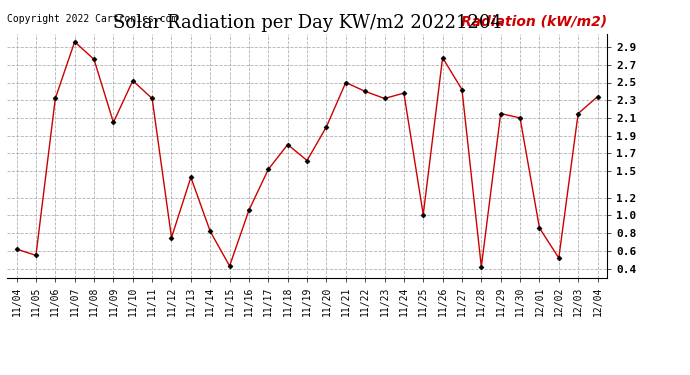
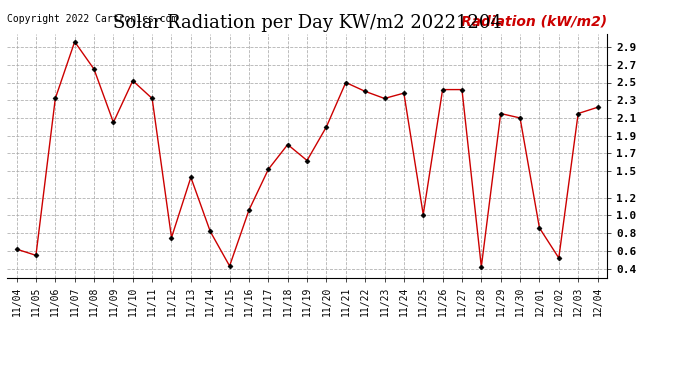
11/08: 2.76 -> 2.65
11/26: 2.78 -> 2.42
12/04: 2.34 -> 2.22
